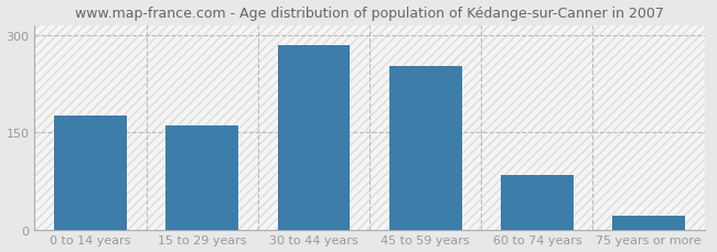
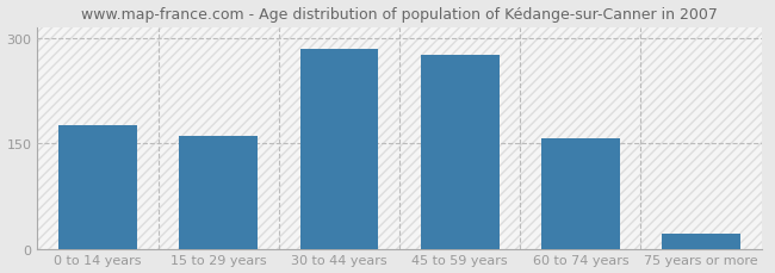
45 to 59 years: 252 -> 275
60 to 74 years: 84 -> 157
